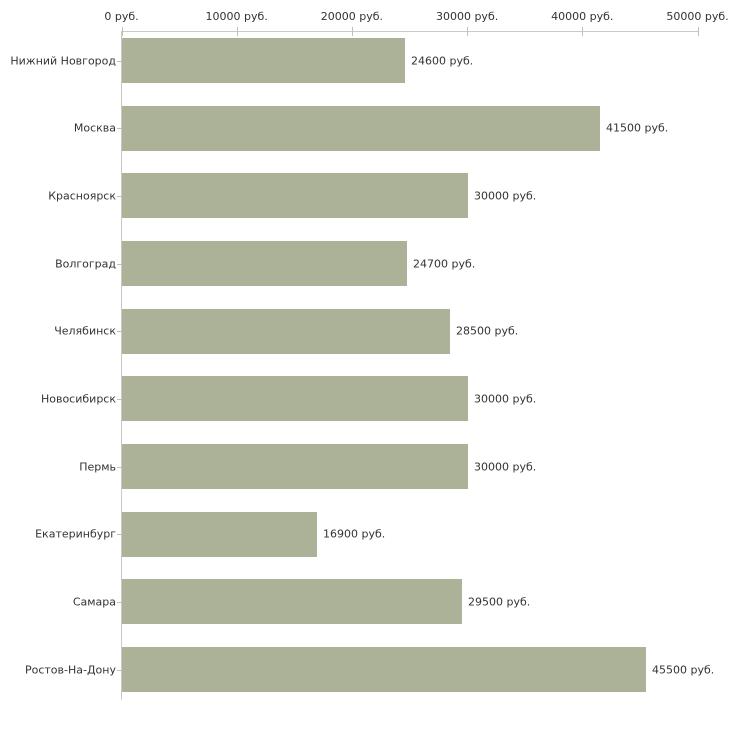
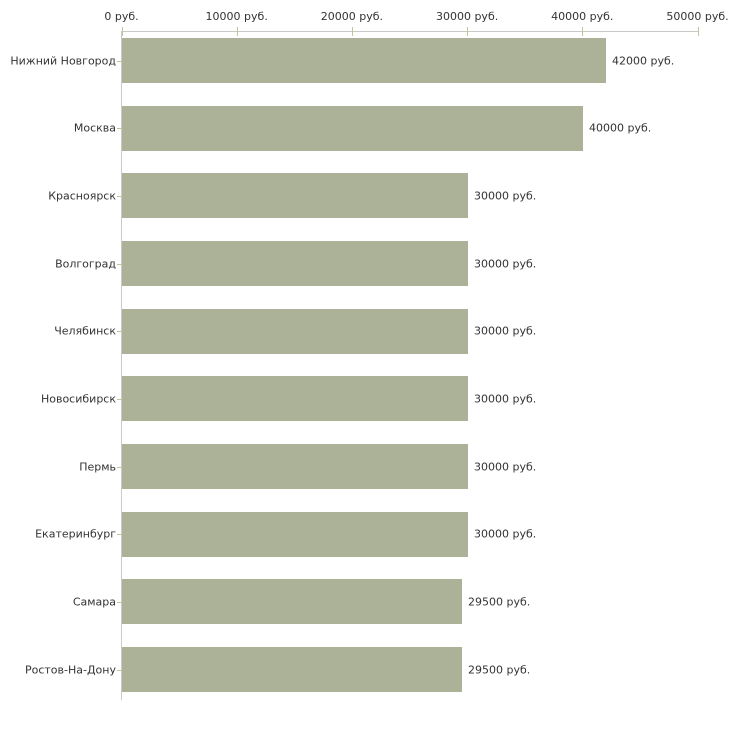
Нижний Новгород: 24600 -> 42000
Москва: 41500 -> 40000
Волгоград: 24700 -> 30000
Челябинск: 28500 -> 30000
Екатеринбург: 16900 -> 30000
Ростов-На-Дону: 45500 -> 29500
